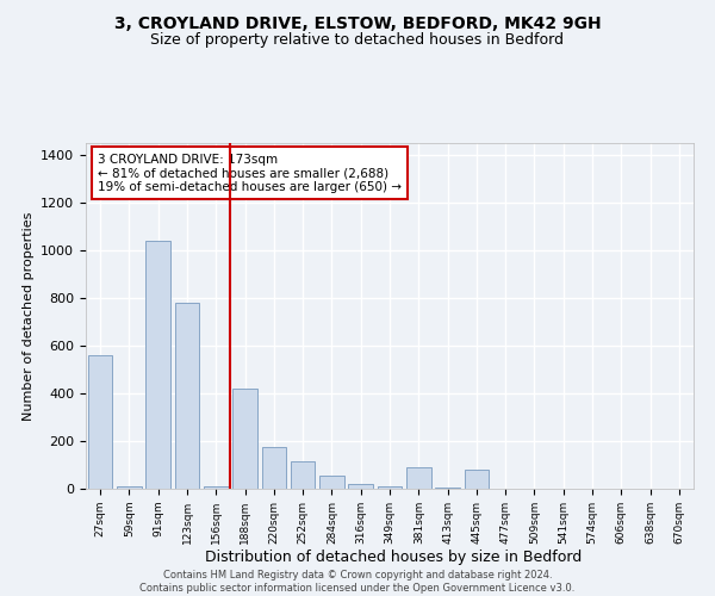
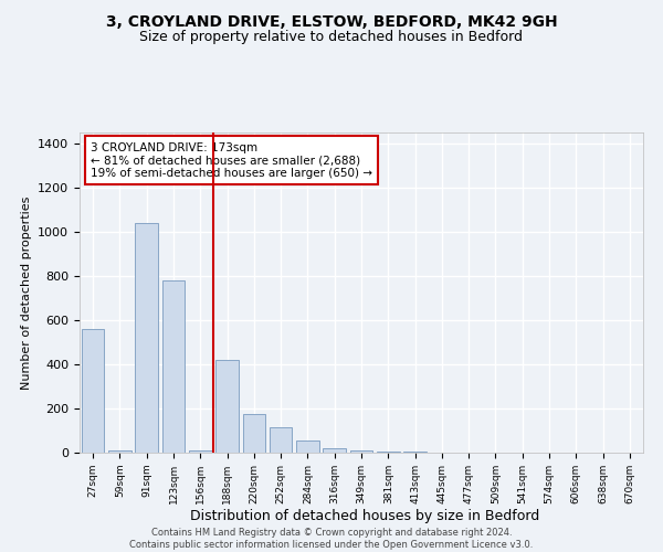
381sqm: 90 -> 5
445sqm: 80 -> 2
